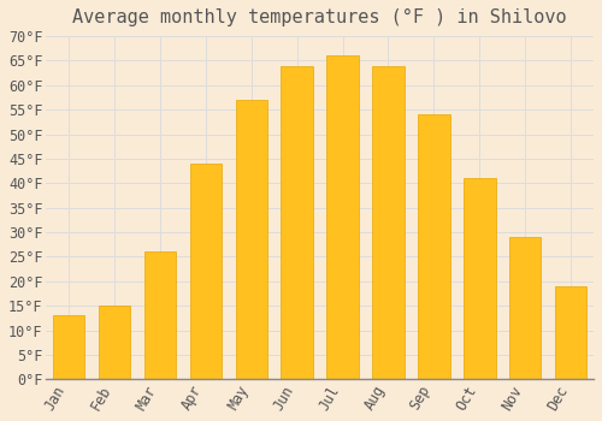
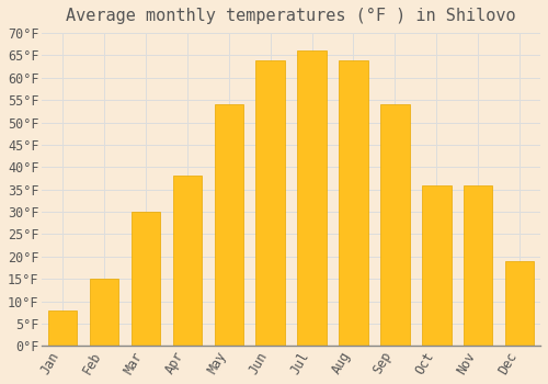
Jan: 13°F -> 8°F
Mar: 26°F -> 30°F
Apr: 44°F -> 38°F
May: 57°F -> 54°F
Oct: 41°F -> 36°F
Nov: 29°F -> 36°F
